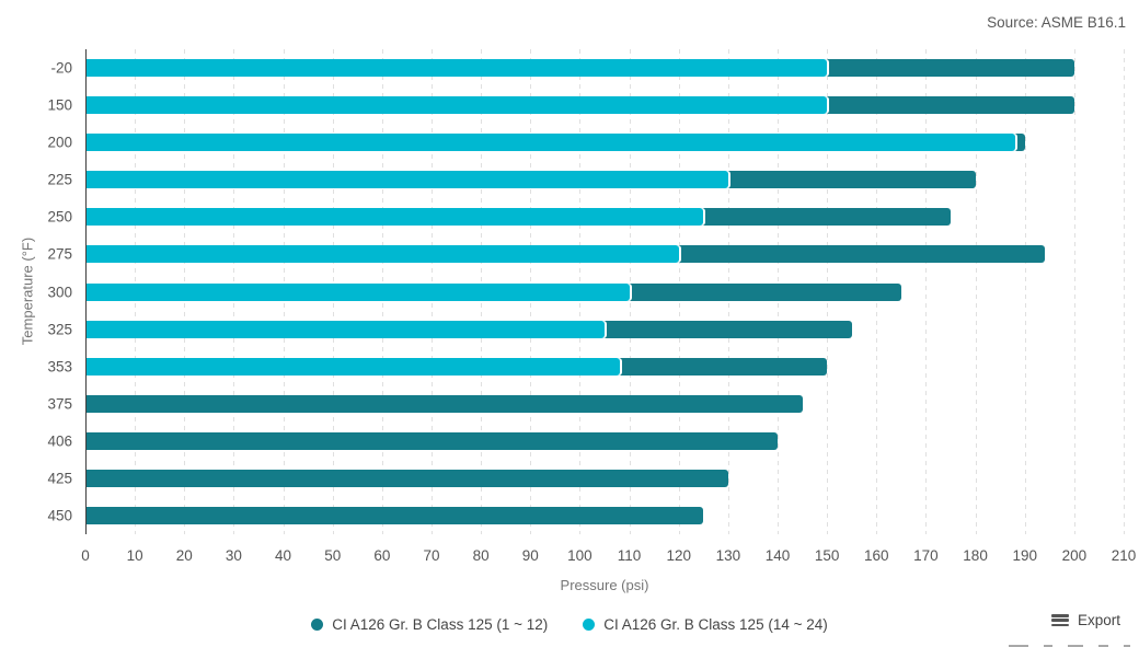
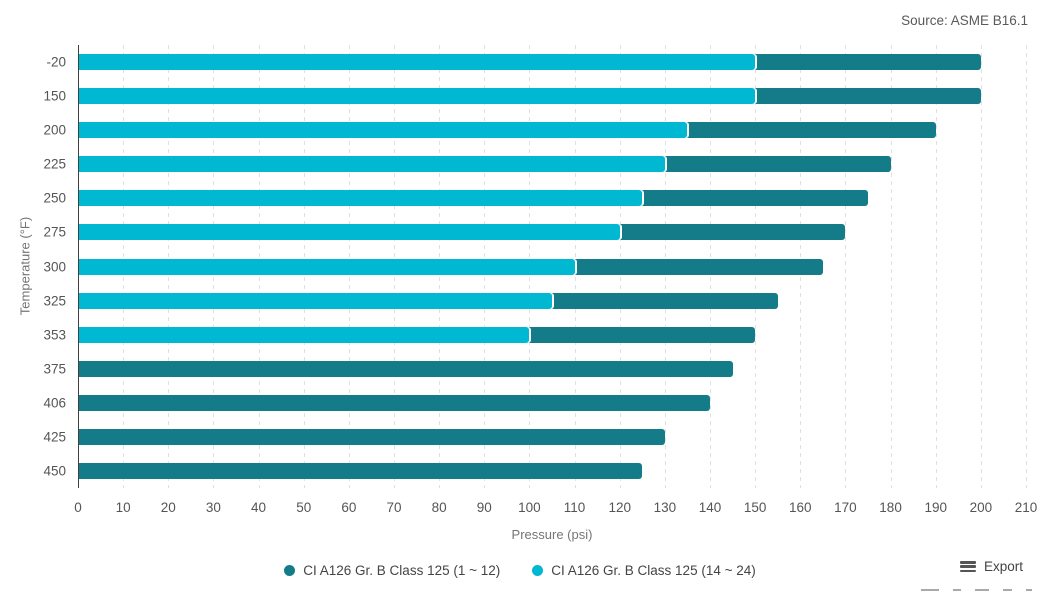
CI A126 Gr. B Class 125 (14 ~ 24)/200: 188 -> 135
CI A126 Gr. B Class 125 (1 ~ 12)/275: 194 -> 170
CI A126 Gr. B Class 125 (14 ~ 24)/353: 108 -> 100
